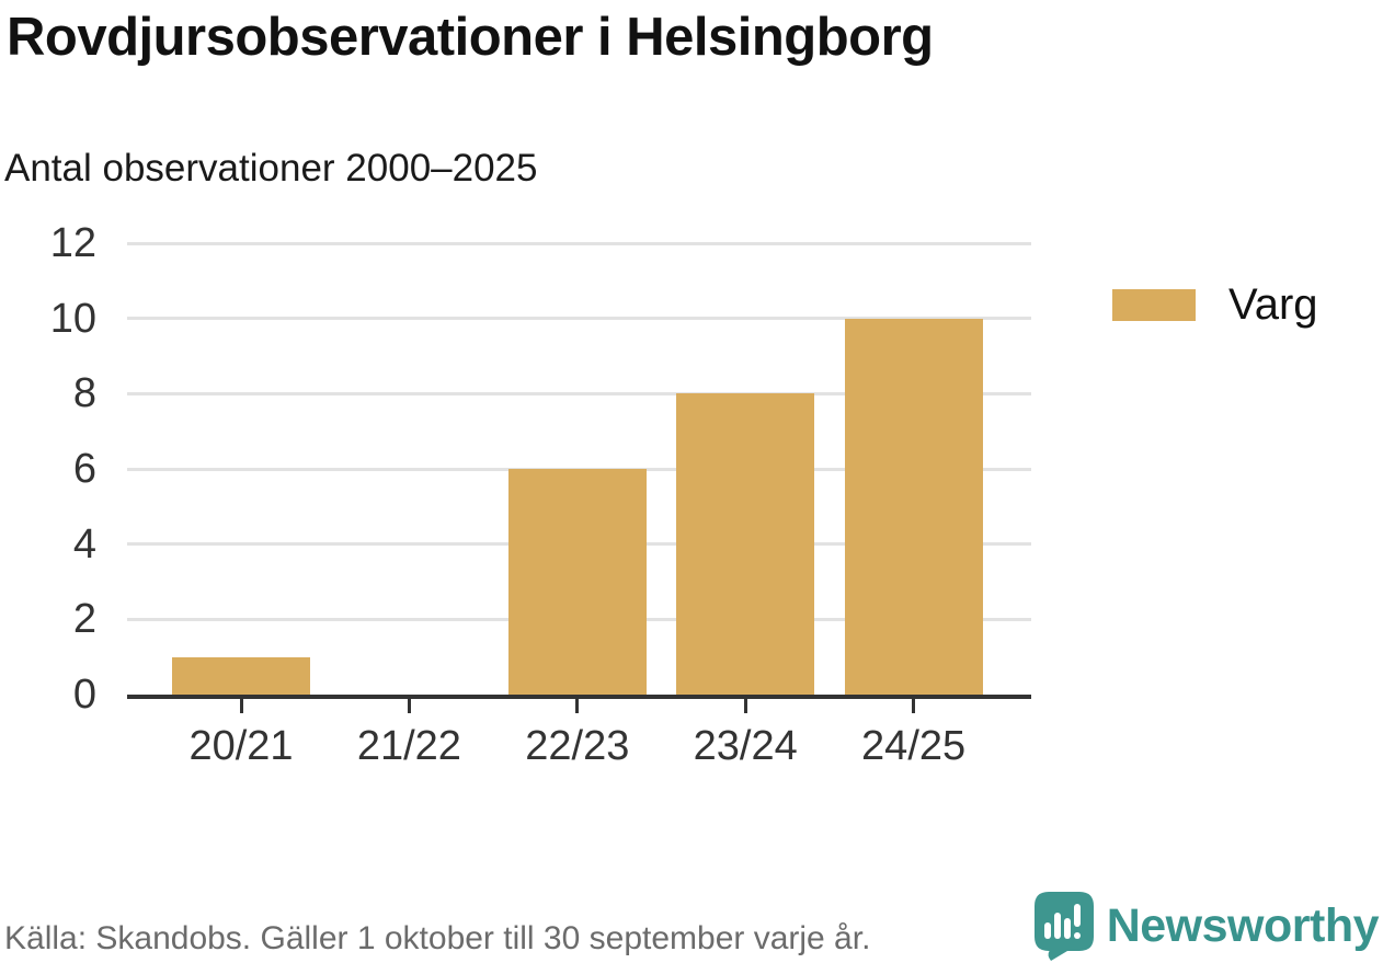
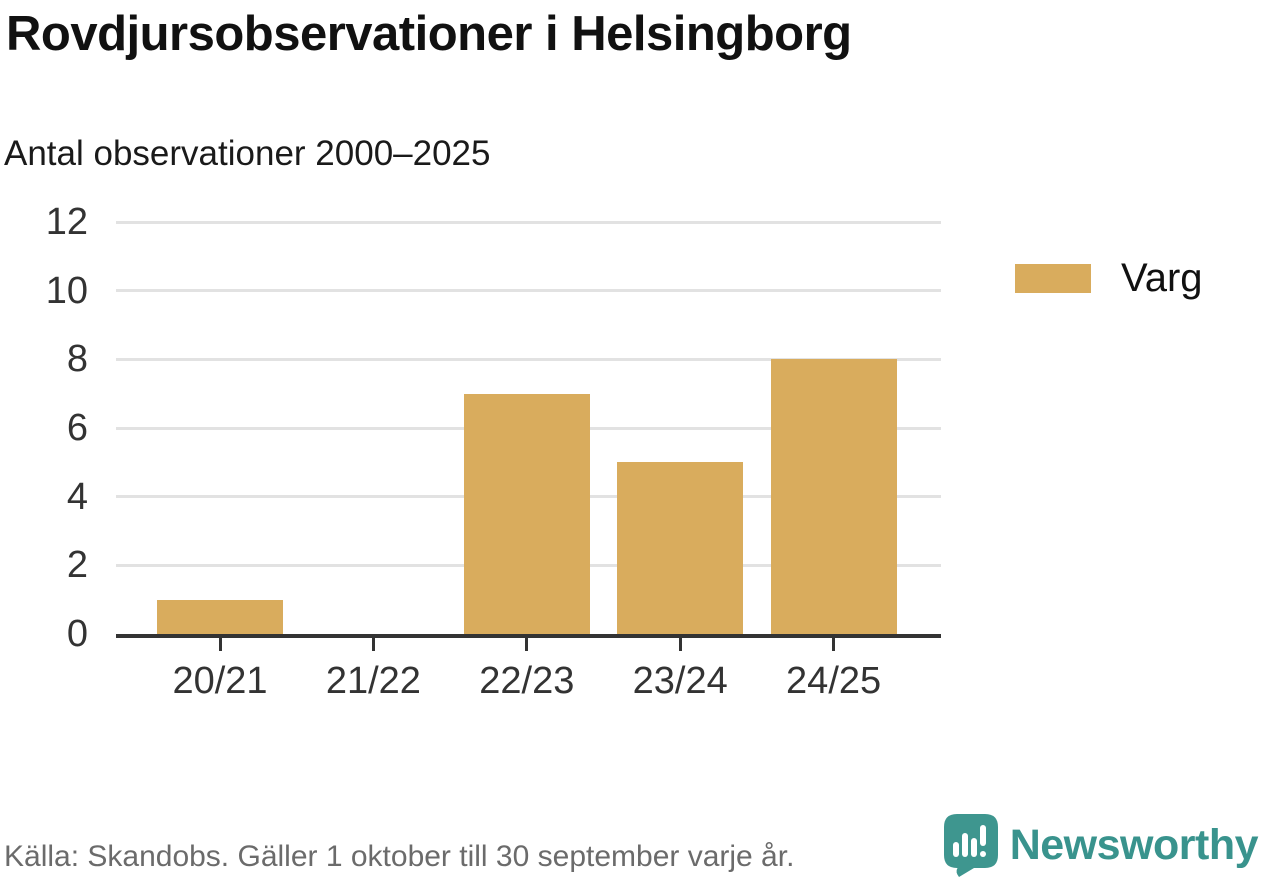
22/23: 6 -> 7
23/24: 8 -> 5
24/25: 10 -> 8
